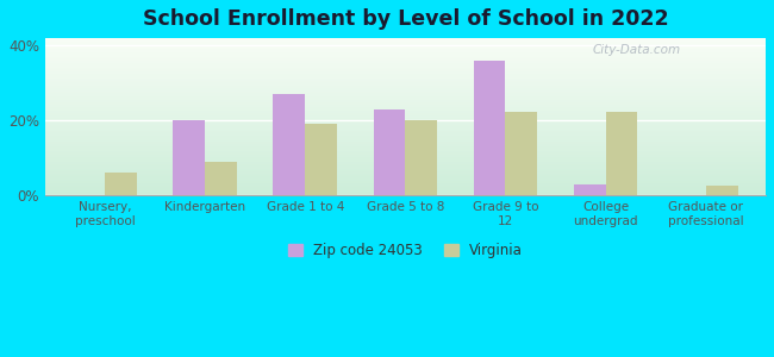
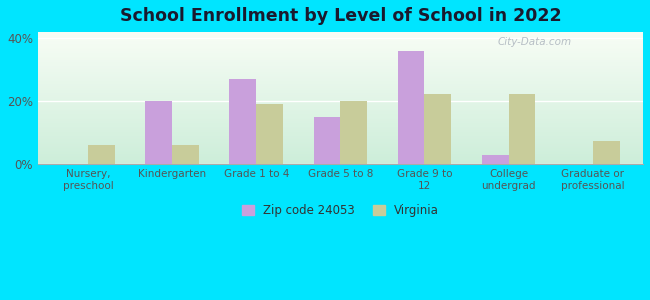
Virginia/Kindergarten: 9.0% -> 6.2%
Zip code 24053/Grade 5 to 8: 23% -> 15%
Virginia/Graduate or professional: 2.5% -> 7.2%
